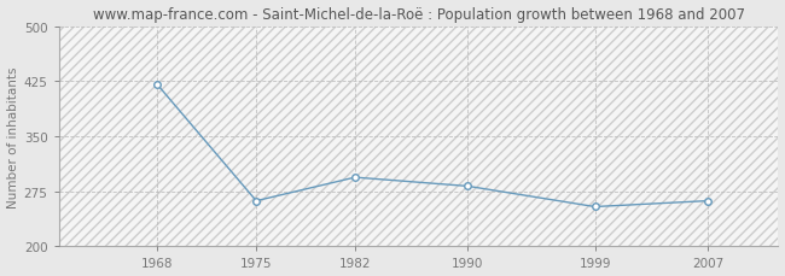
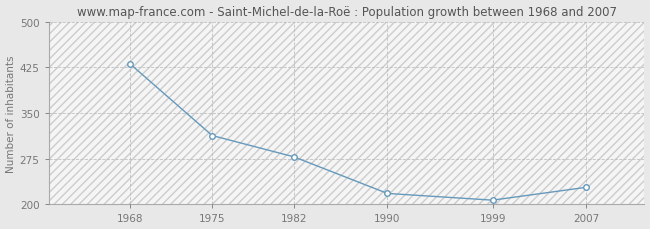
1968: 420 -> 430
1975: 262 -> 313
1982: 294 -> 278
1990: 282 -> 218
1999: 254 -> 207
2007: 262 -> 228
